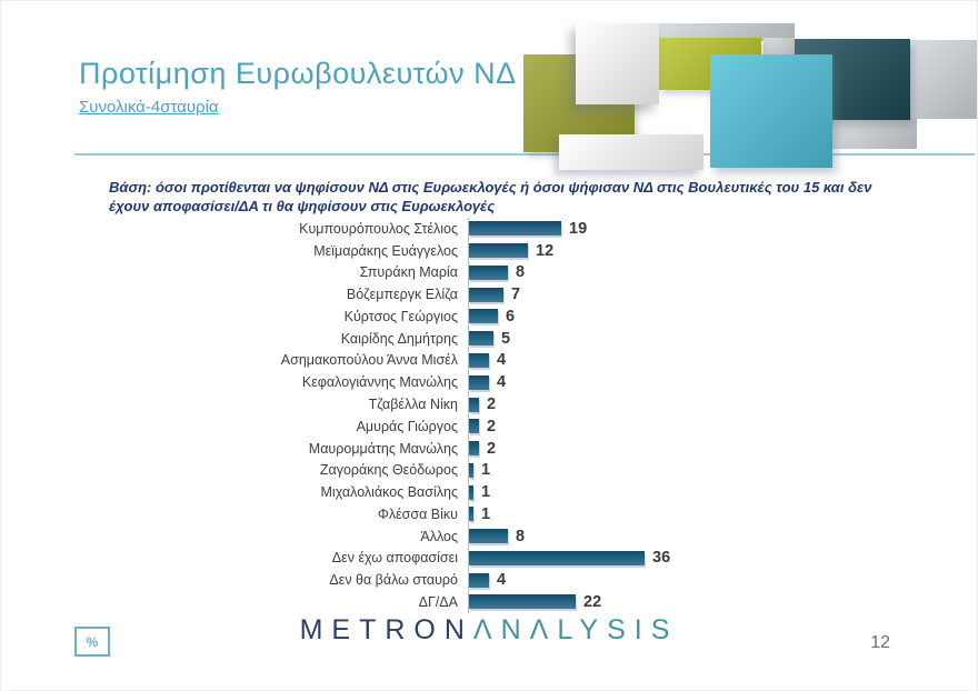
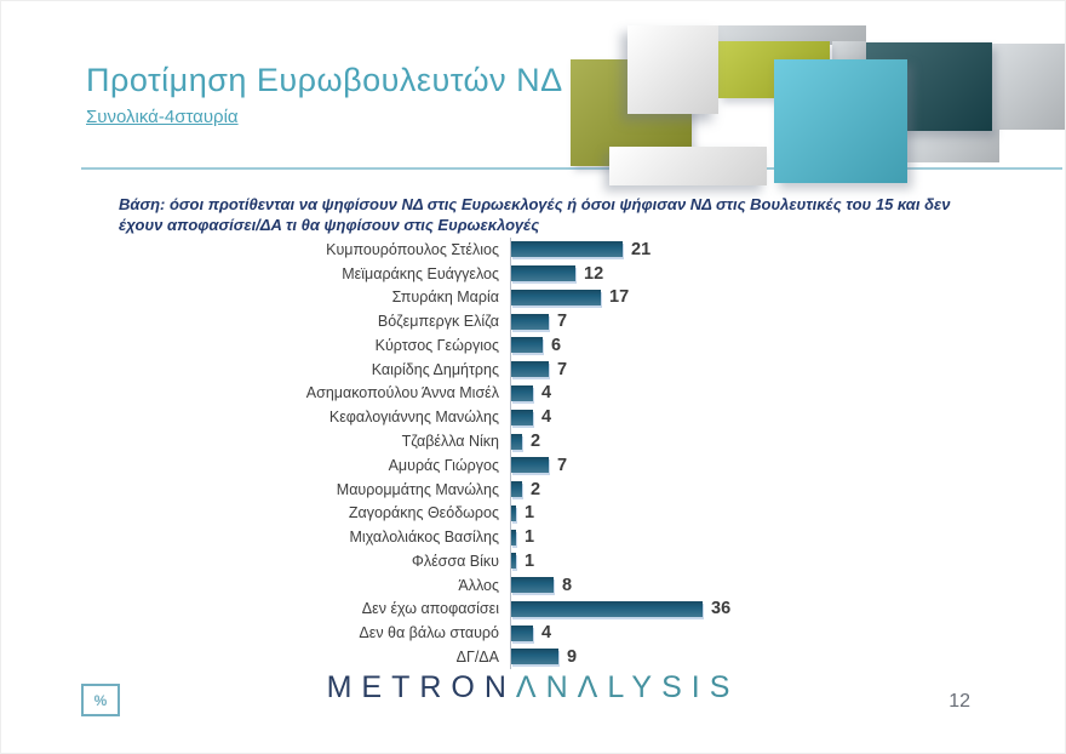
Κυμπουρόπουλος Στέλιος: 19 -> 21
Σπυράκη Μαρία: 8 -> 17
Καιρίδης Δημήτρης: 5 -> 7
Αμυράς Γιώργος: 2 -> 7
ΔΓ/ΔΑ: 22 -> 9
